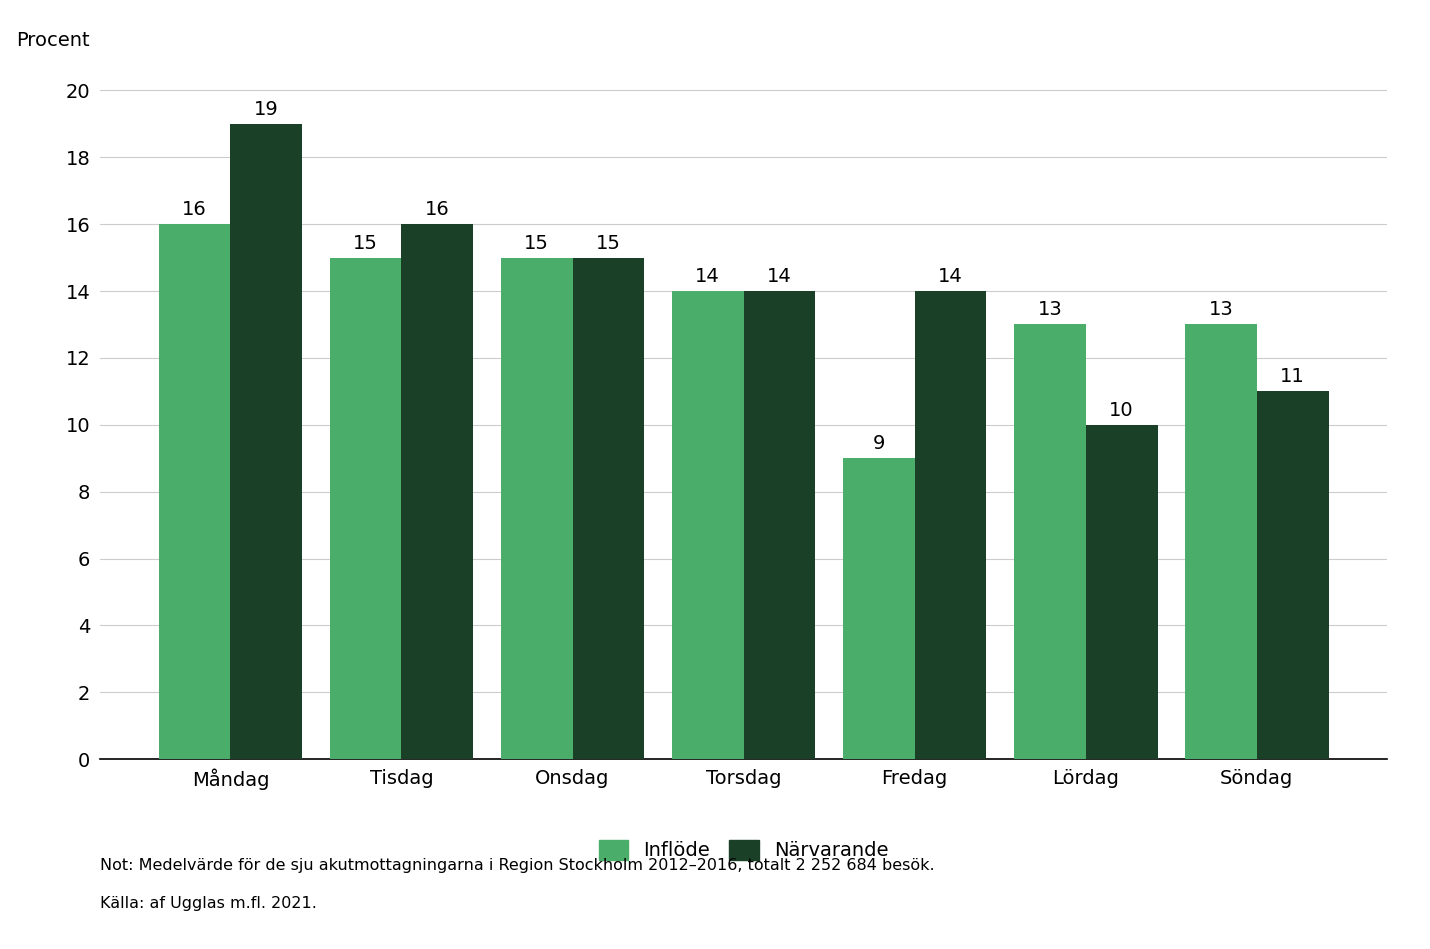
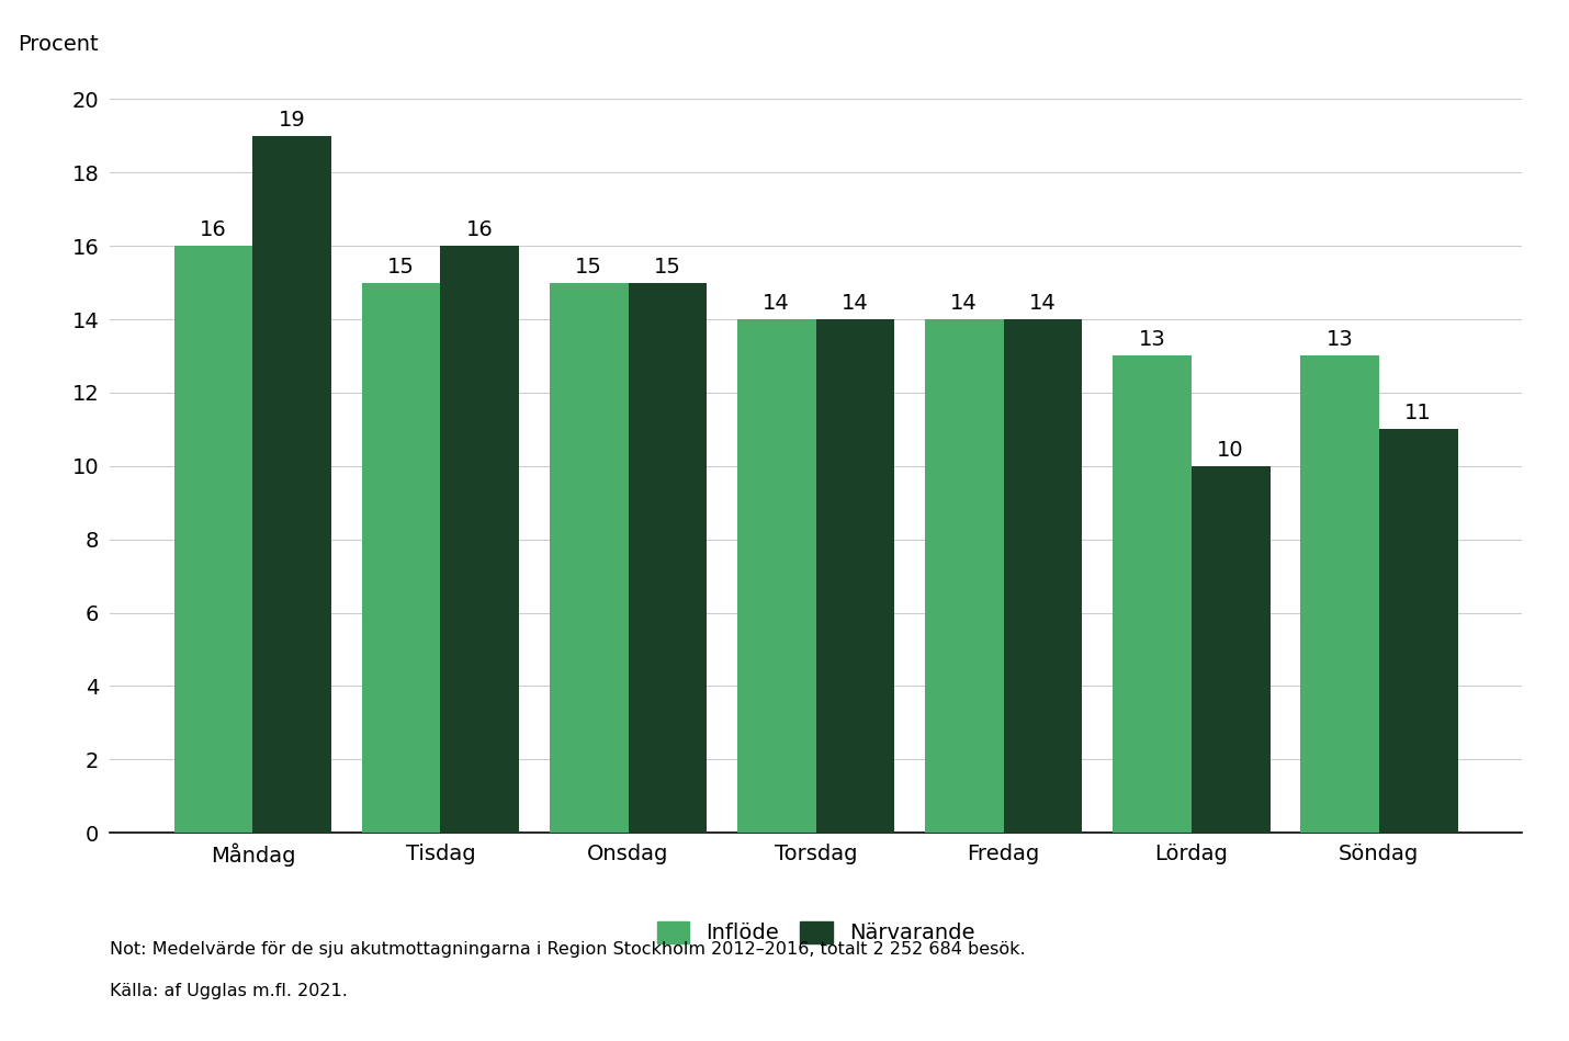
Inflöde/Fredag: 9 -> 14
